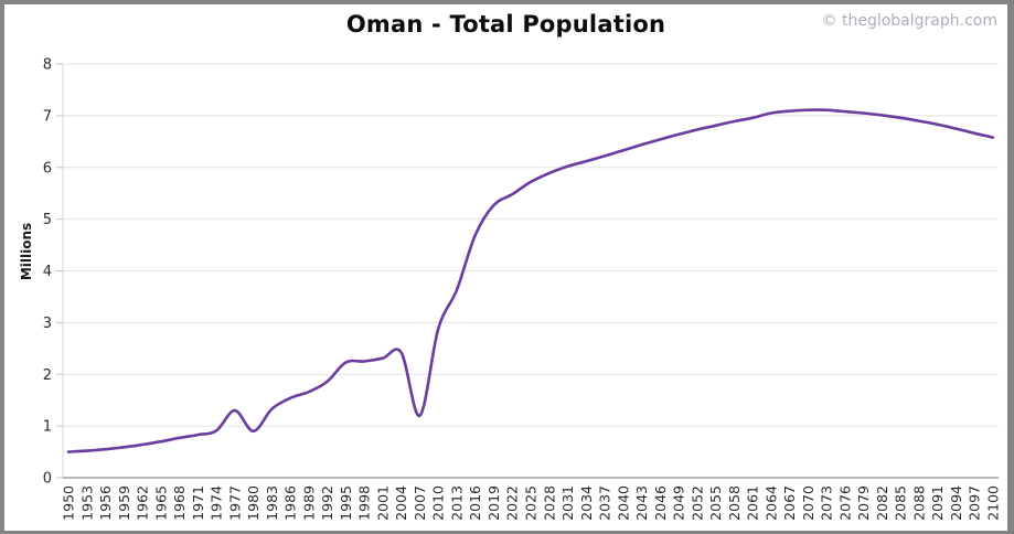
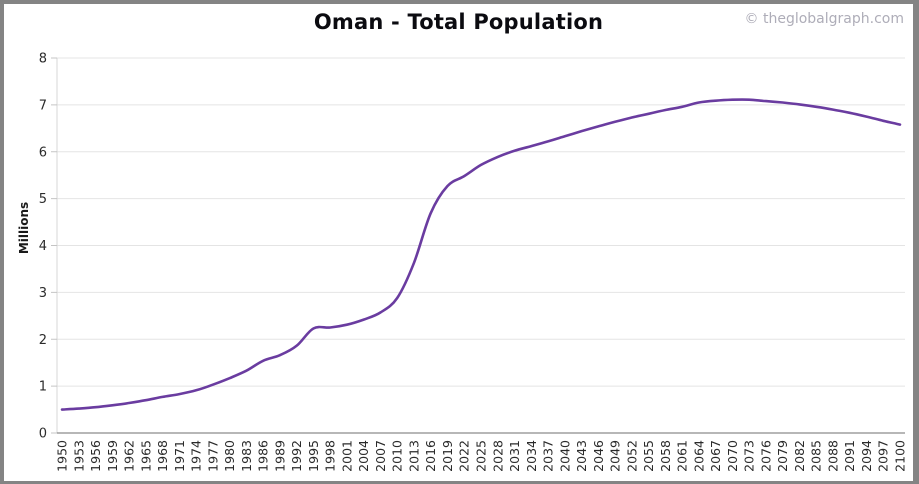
1977: 1.3 -> 1.0
1980: 0.9 -> 1.2
2007: 1.2 -> 2.6
